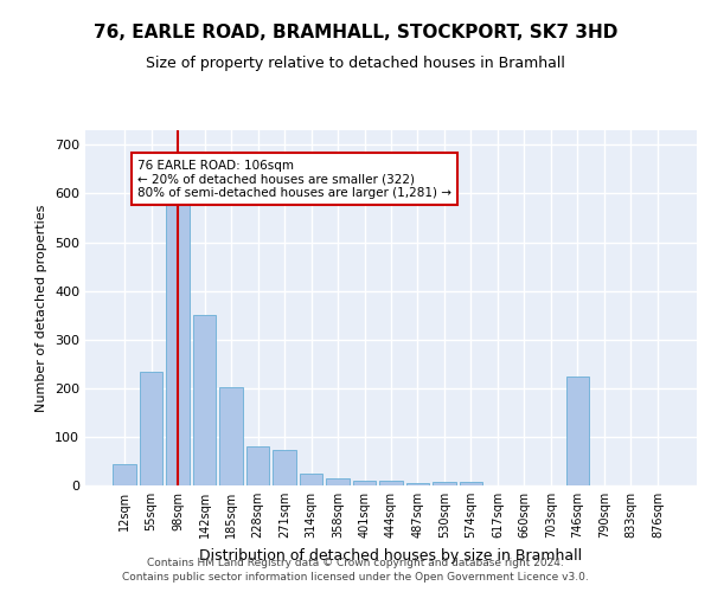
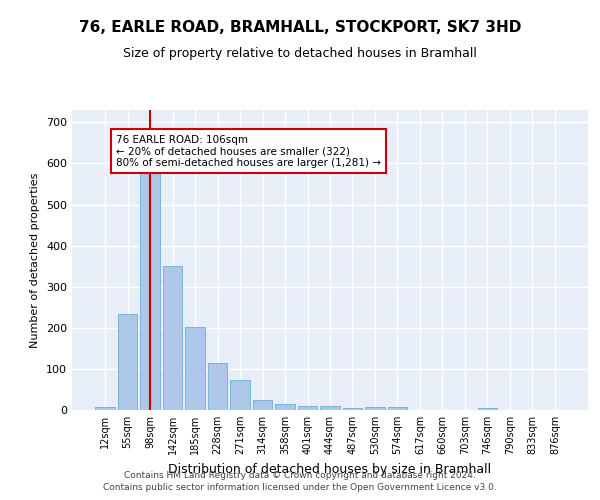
12sqm: 45 -> 7
228sqm: 80 -> 115
746sqm: 225 -> 5
